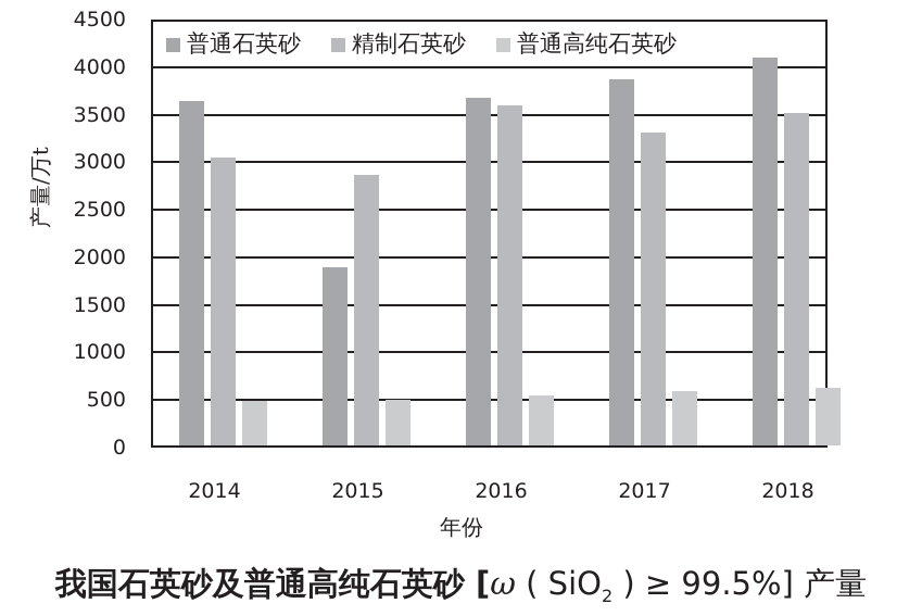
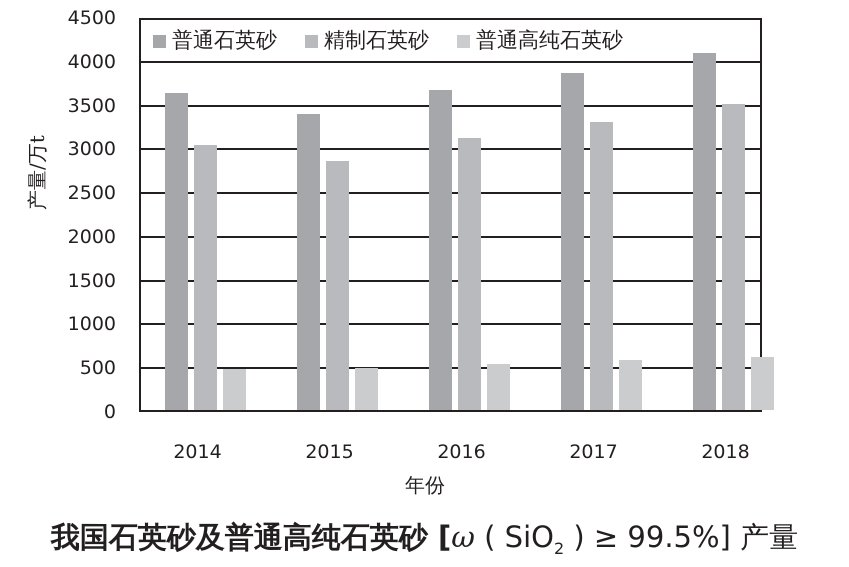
普通石英砂/2015: 1900 -> 3400
精制石英砂/2016: 3600 -> 3100
